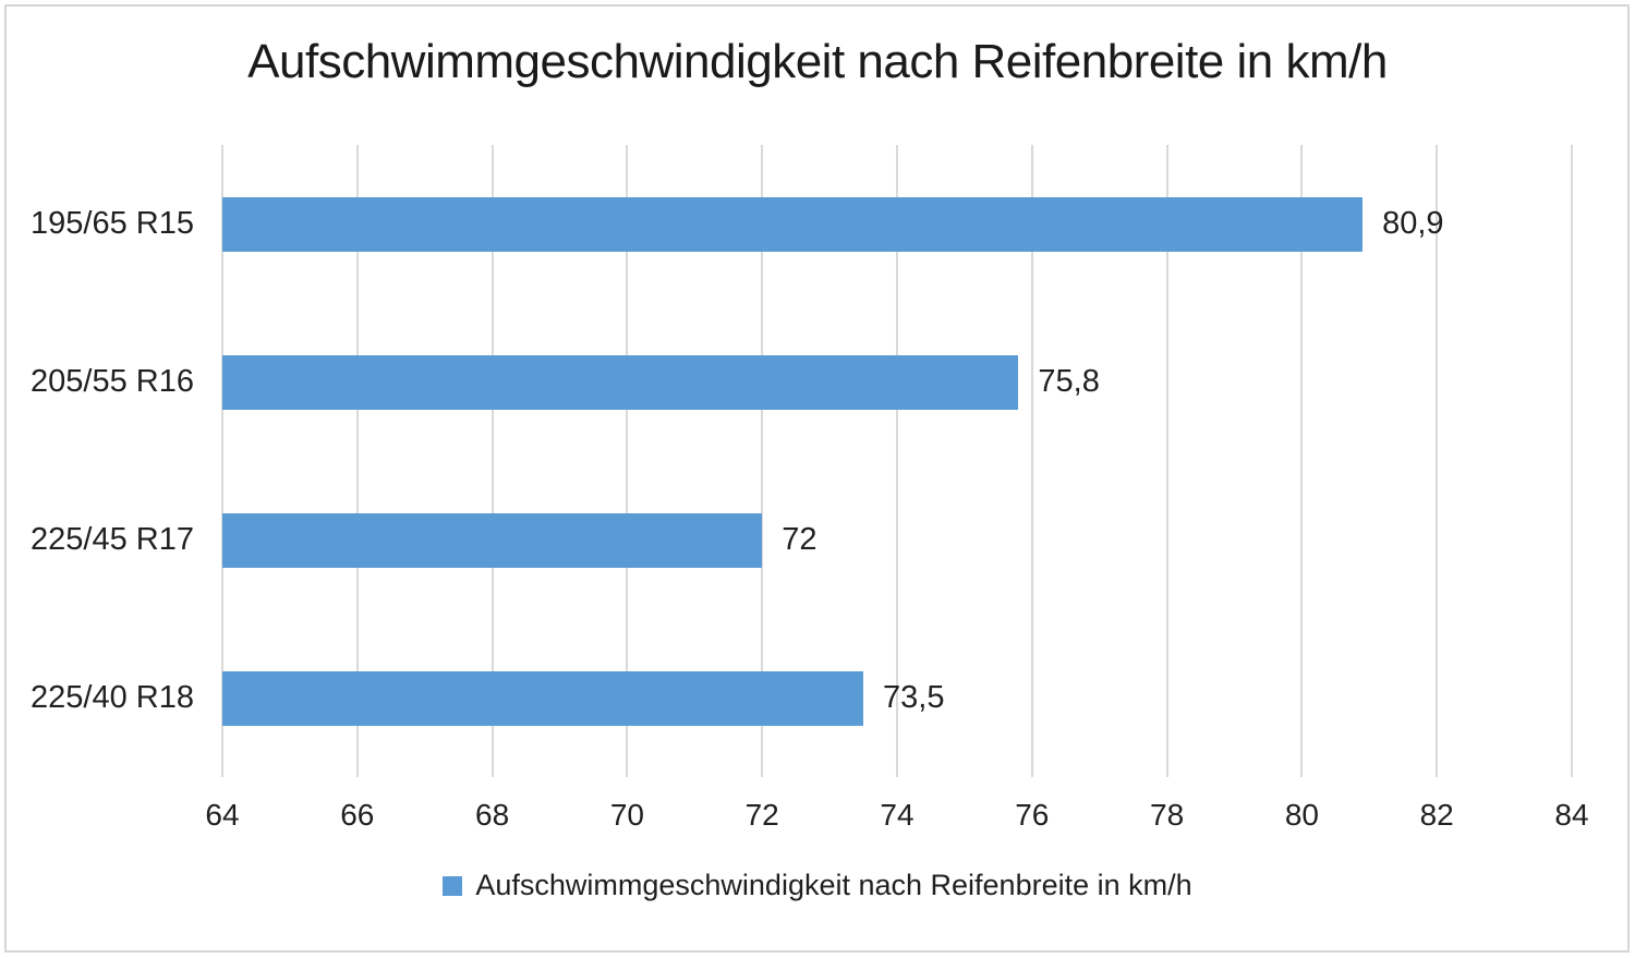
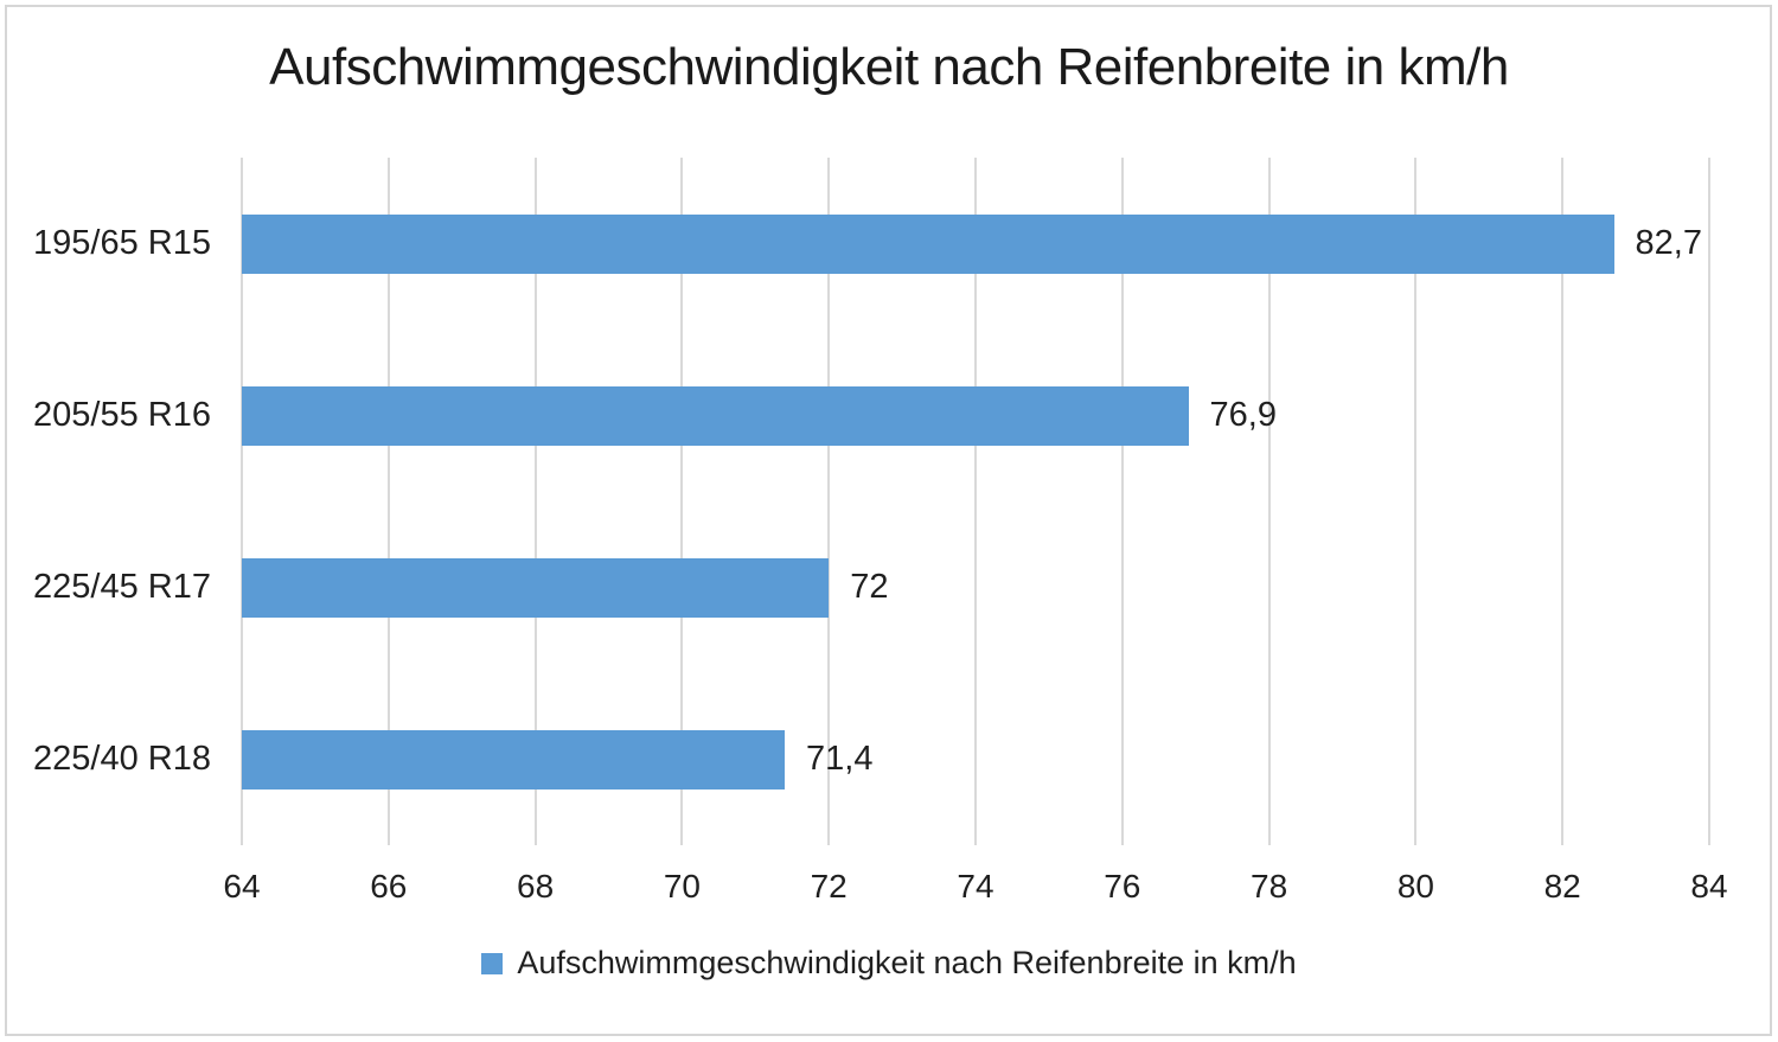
195/65 R15: 80,9 -> 82,7
205/55 R16: 75,8 -> 76,9
225/40 R18: 73,5 -> 71,4
